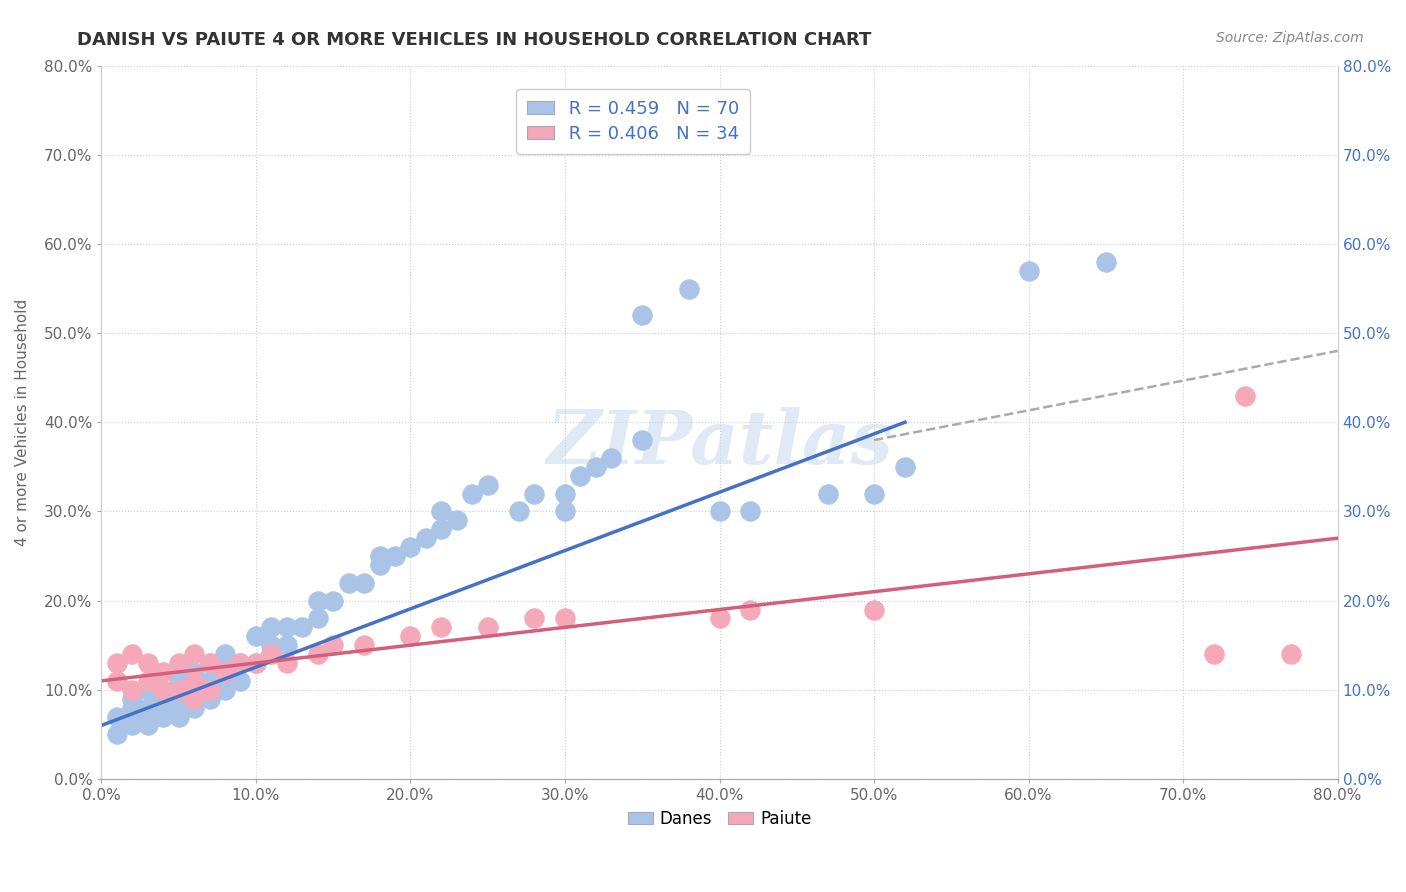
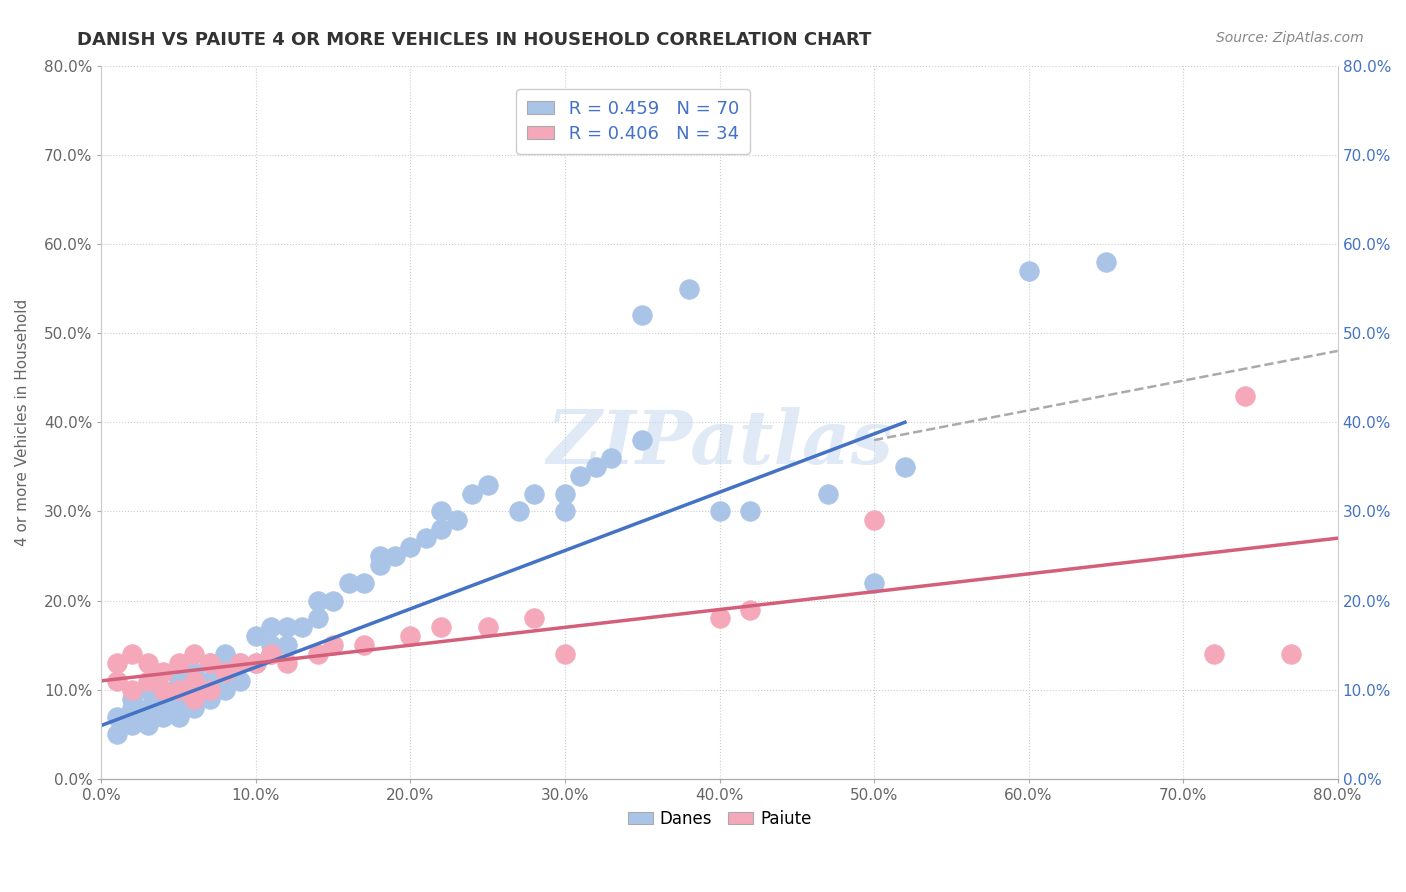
Paiute/30.0%: 18% -> 14%
Danes/50.0%: 32% -> 22%
Paiute/50.0%: 19% -> 29%
